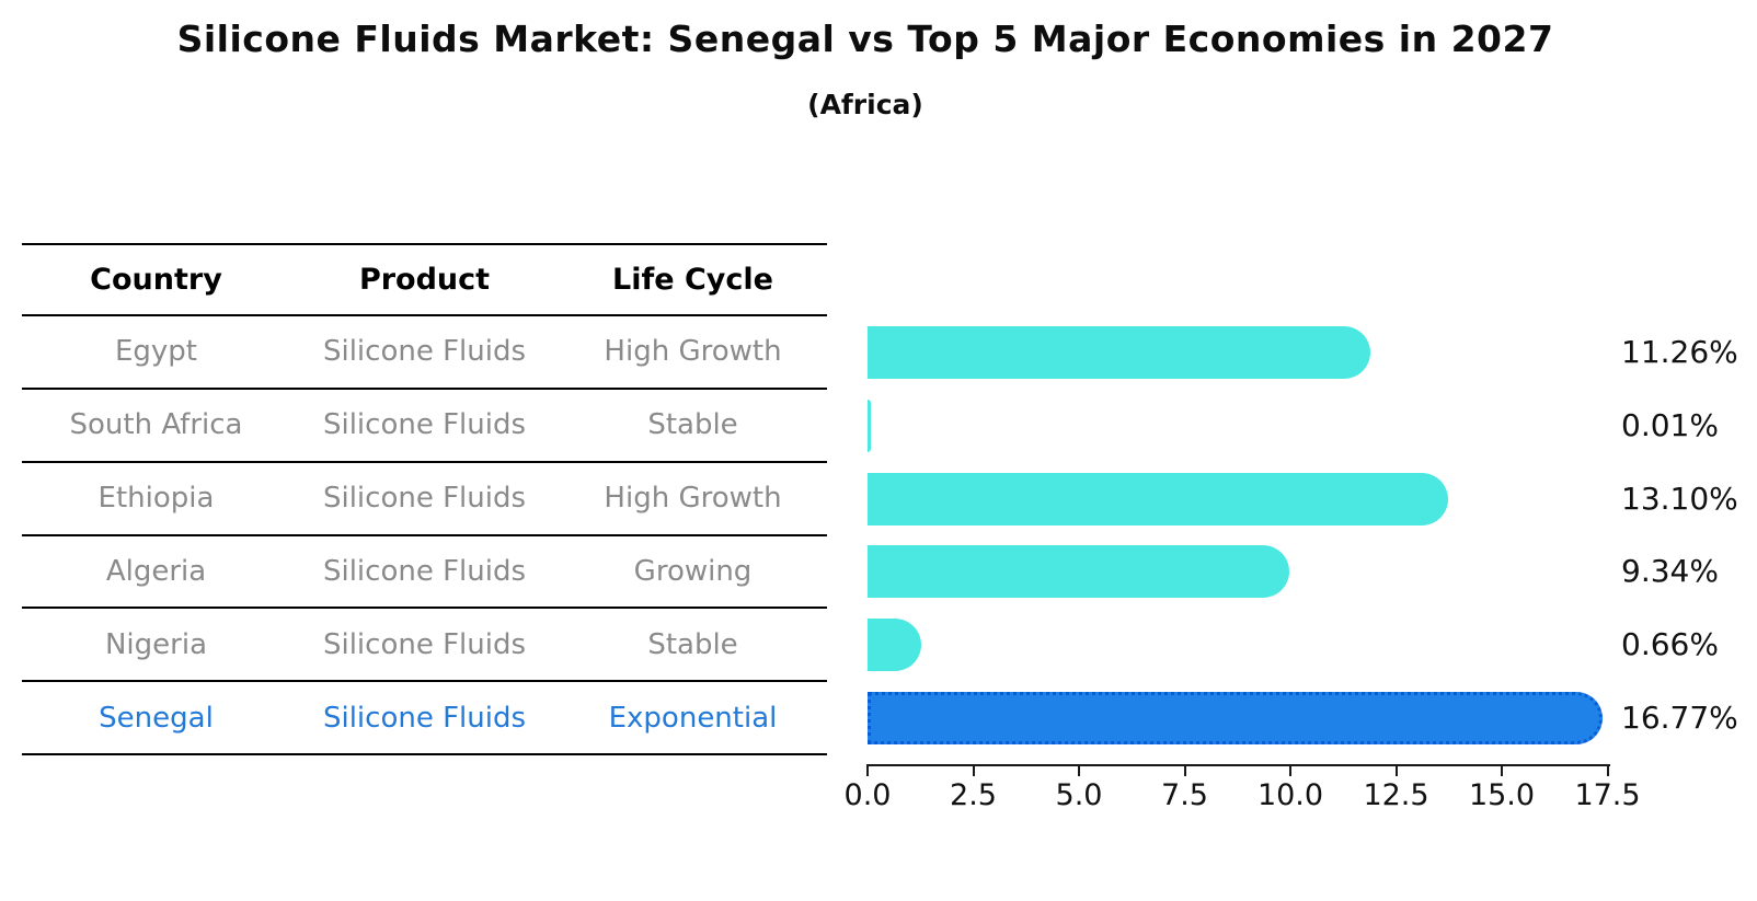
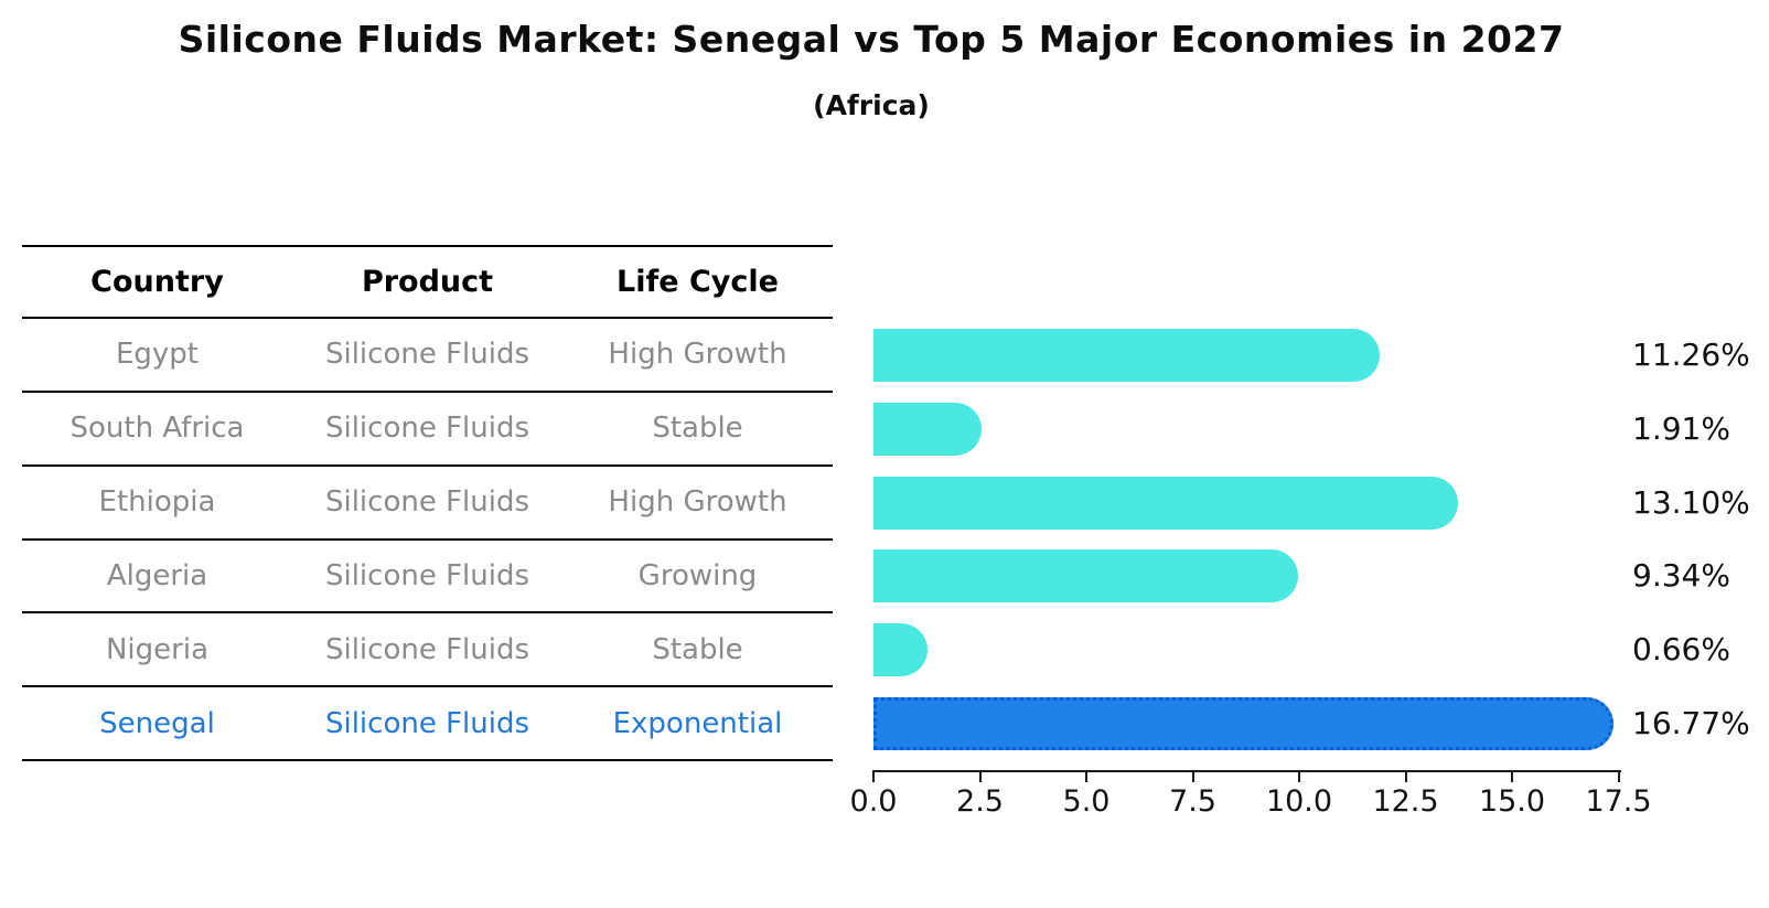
South Africa: 0.01% -> 1.91%
